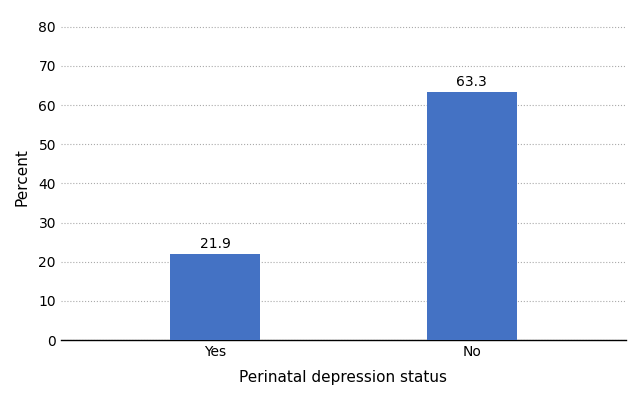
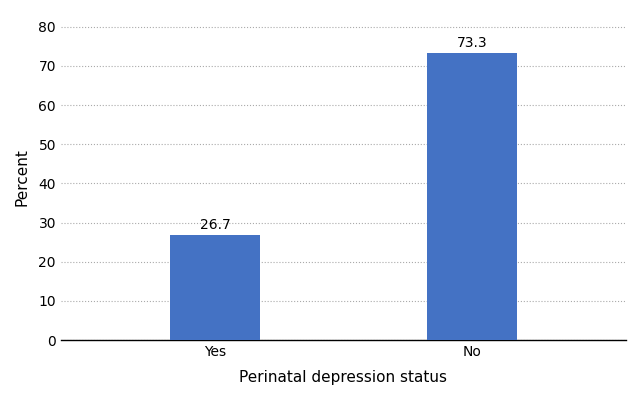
Yes: 21.9 -> 26.7
No: 63.3 -> 73.3
